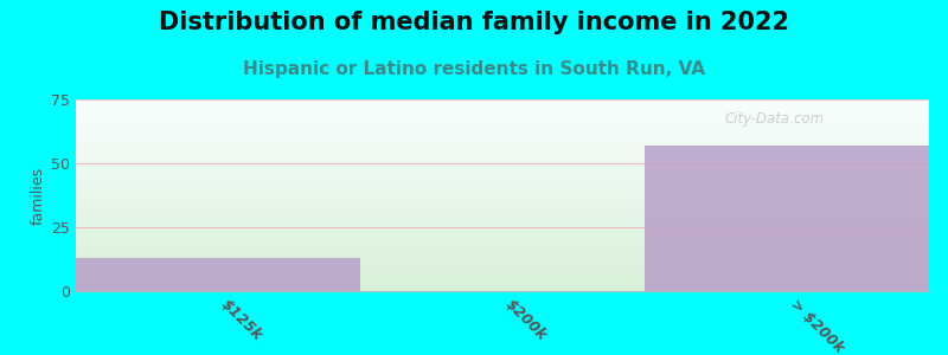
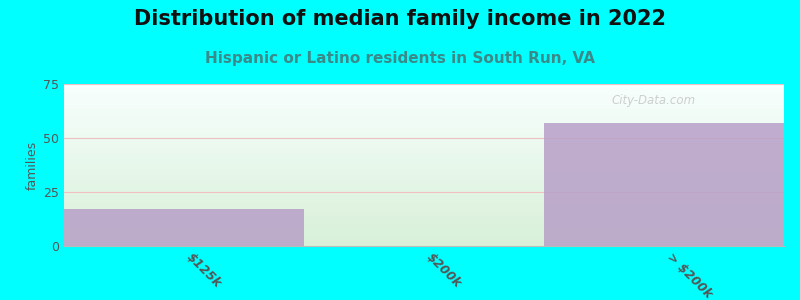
$125k: 13 -> 17
